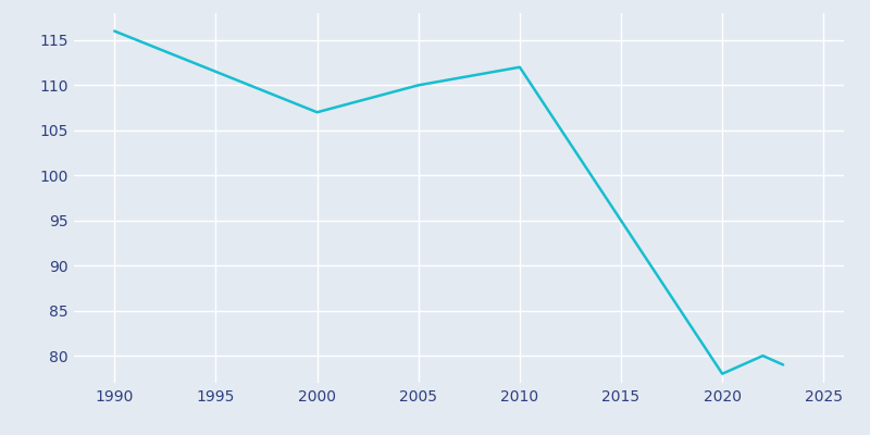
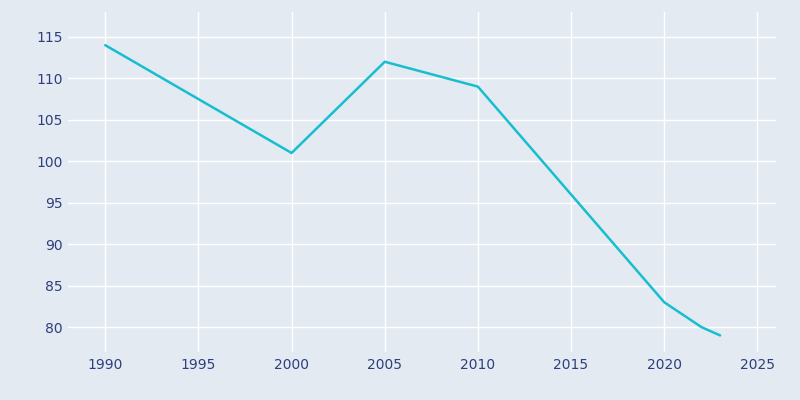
1990: 116 -> 114
2000: 107 -> 101
2005: 110 -> 112
2010: 112 -> 109
2020: 78 -> 83
